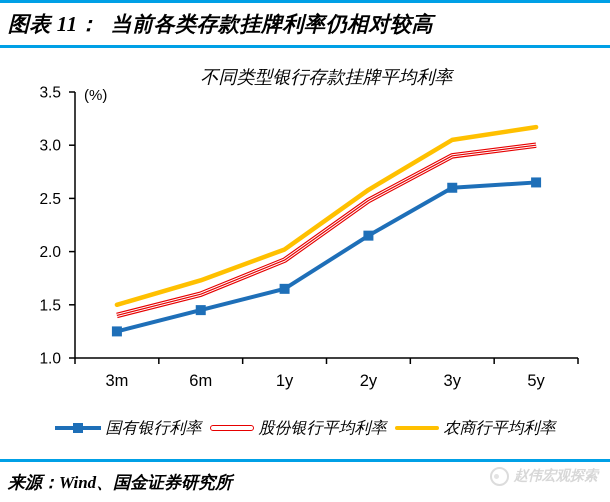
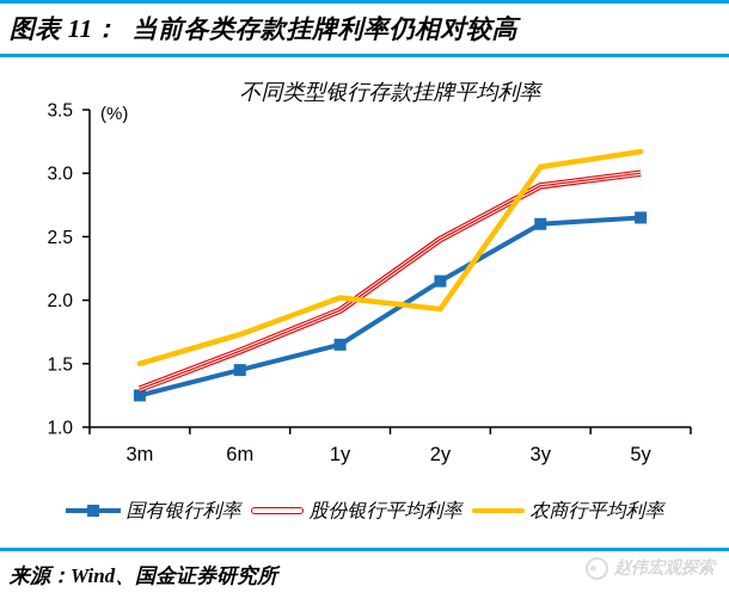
股份银行平均利率/3m: 1.40 -> 1.30
农商行平均利率/2y: 2.58 -> 1.93
